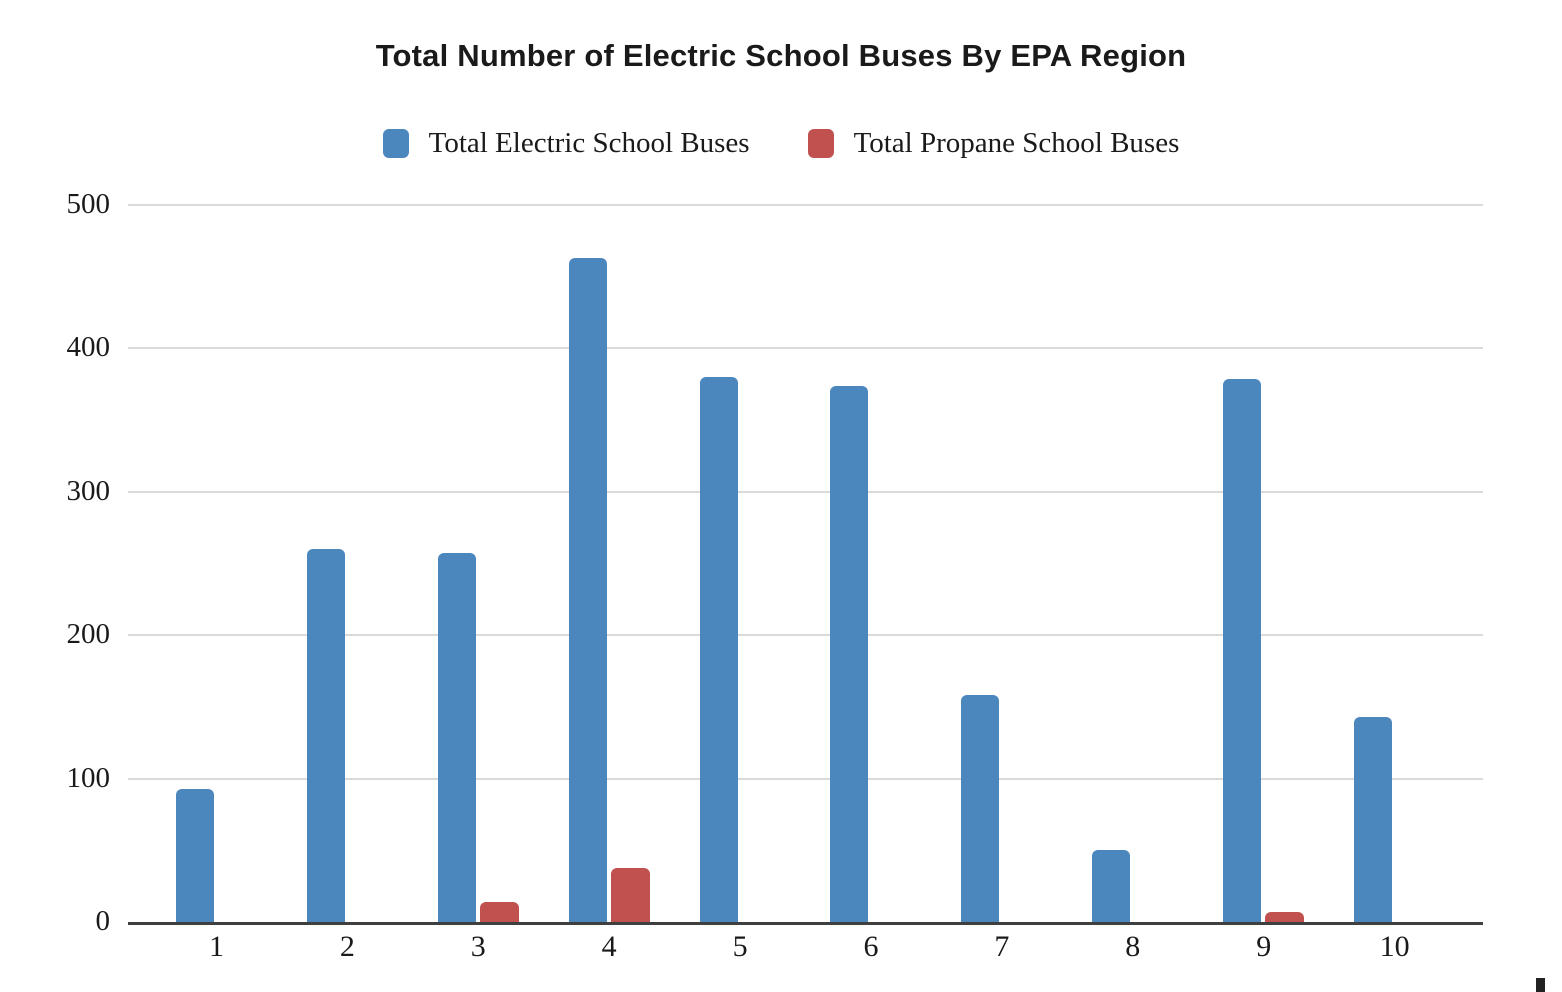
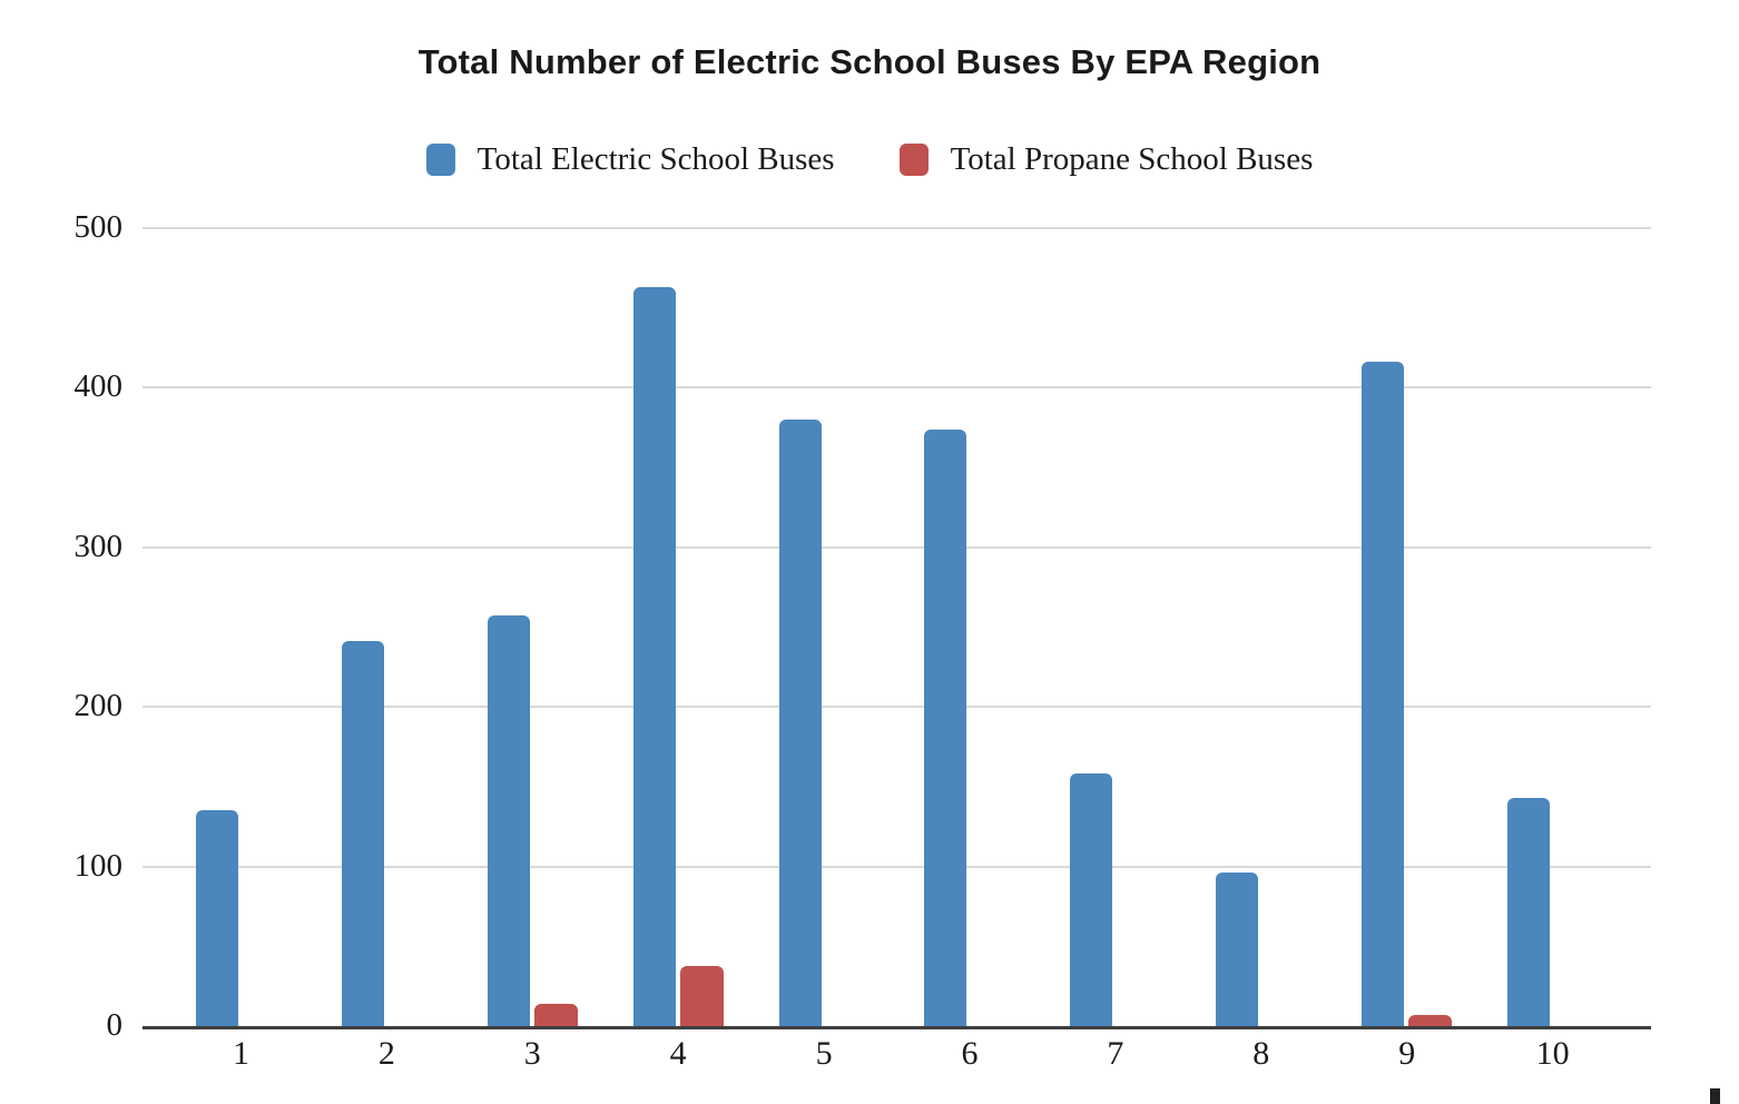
Total Electric School Buses/1: 93 -> 135
Total Electric School Buses/2: 260 -> 241
Total Electric School Buses/8: 50 -> 96
Total Electric School Buses/9: 379 -> 416
